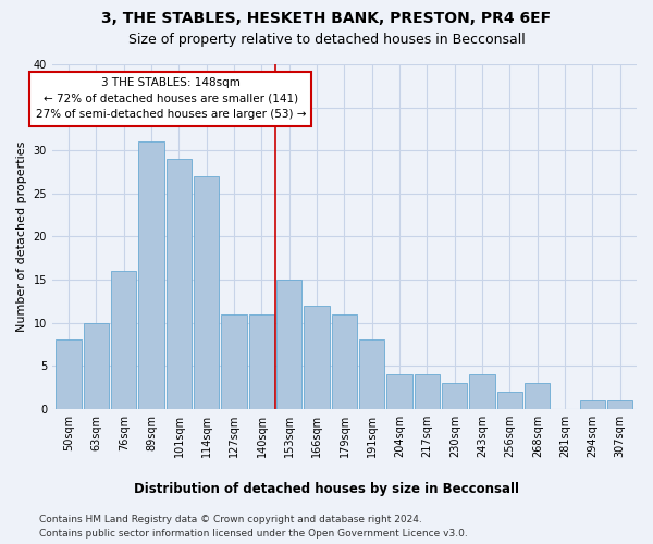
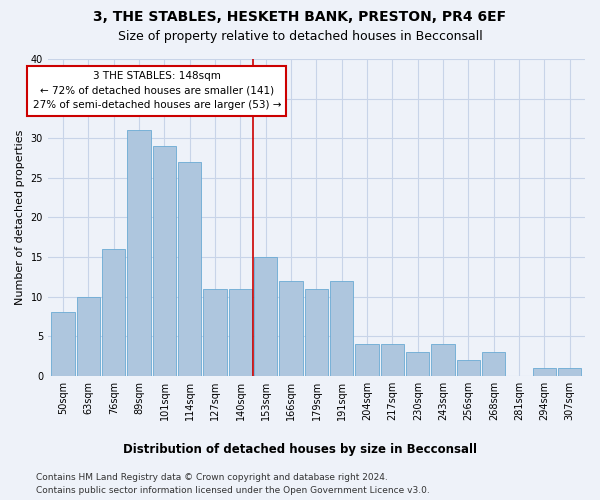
191sqm: 8 -> 12
